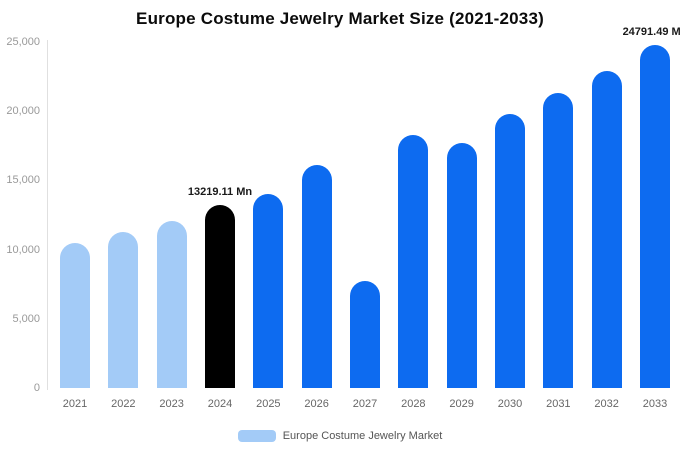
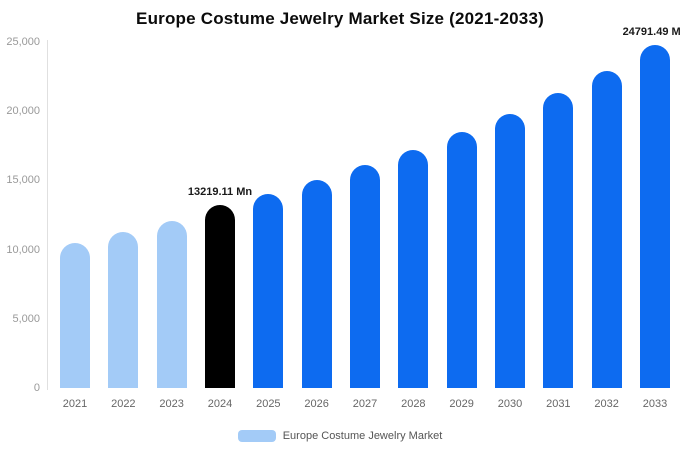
2026: 16100 -> 15000
2027: 7700 -> 16100
2028: 18300 -> 17200
2029: 17700 -> 18500
